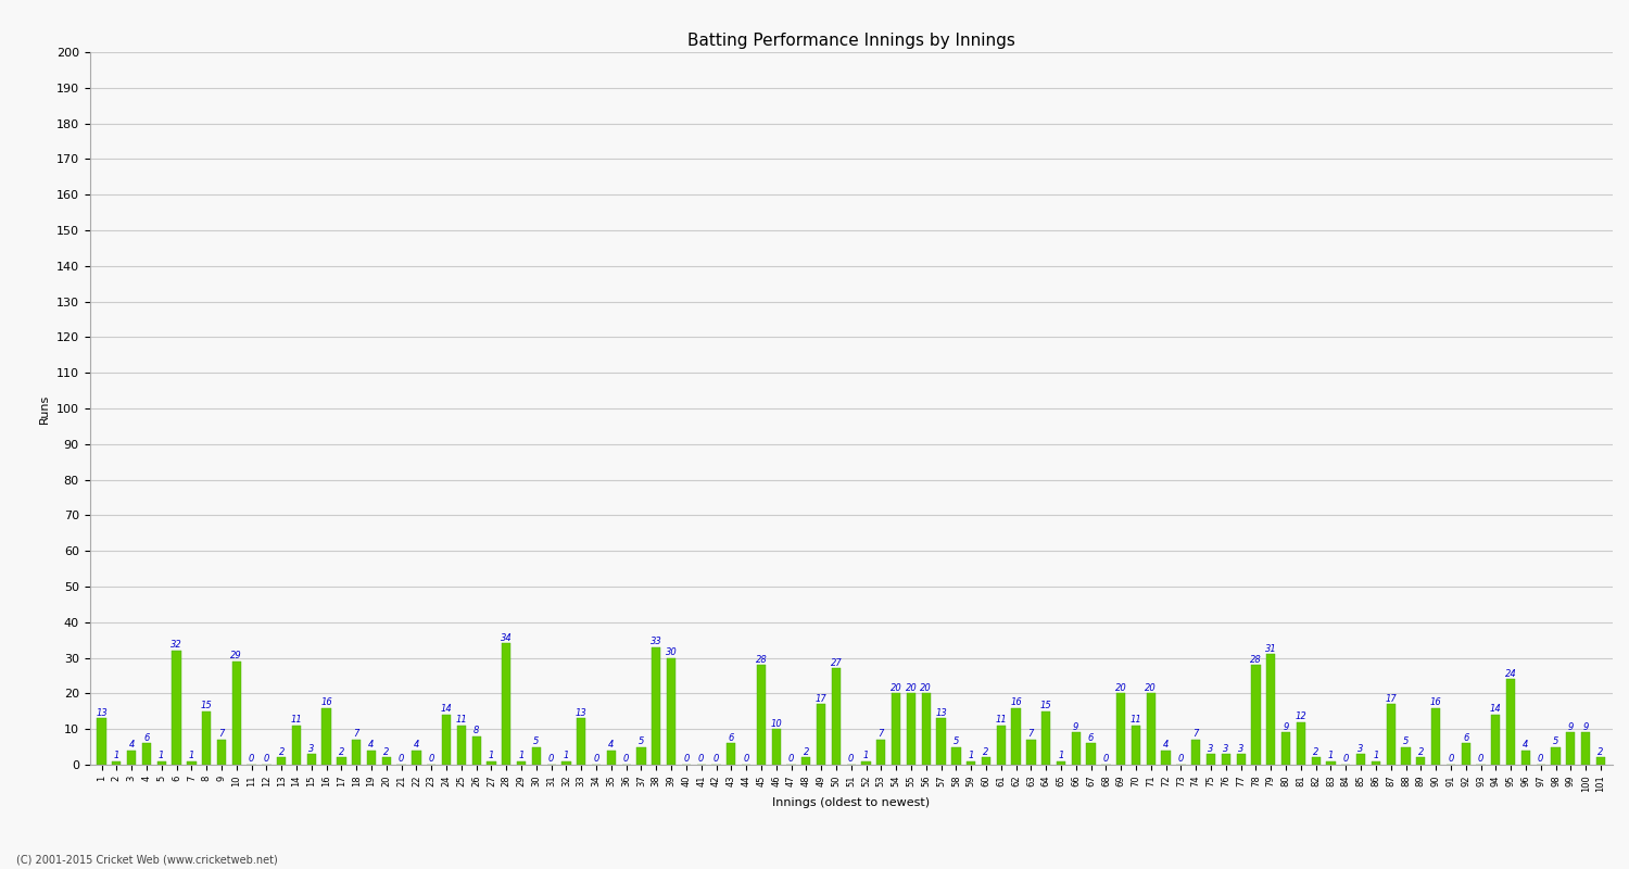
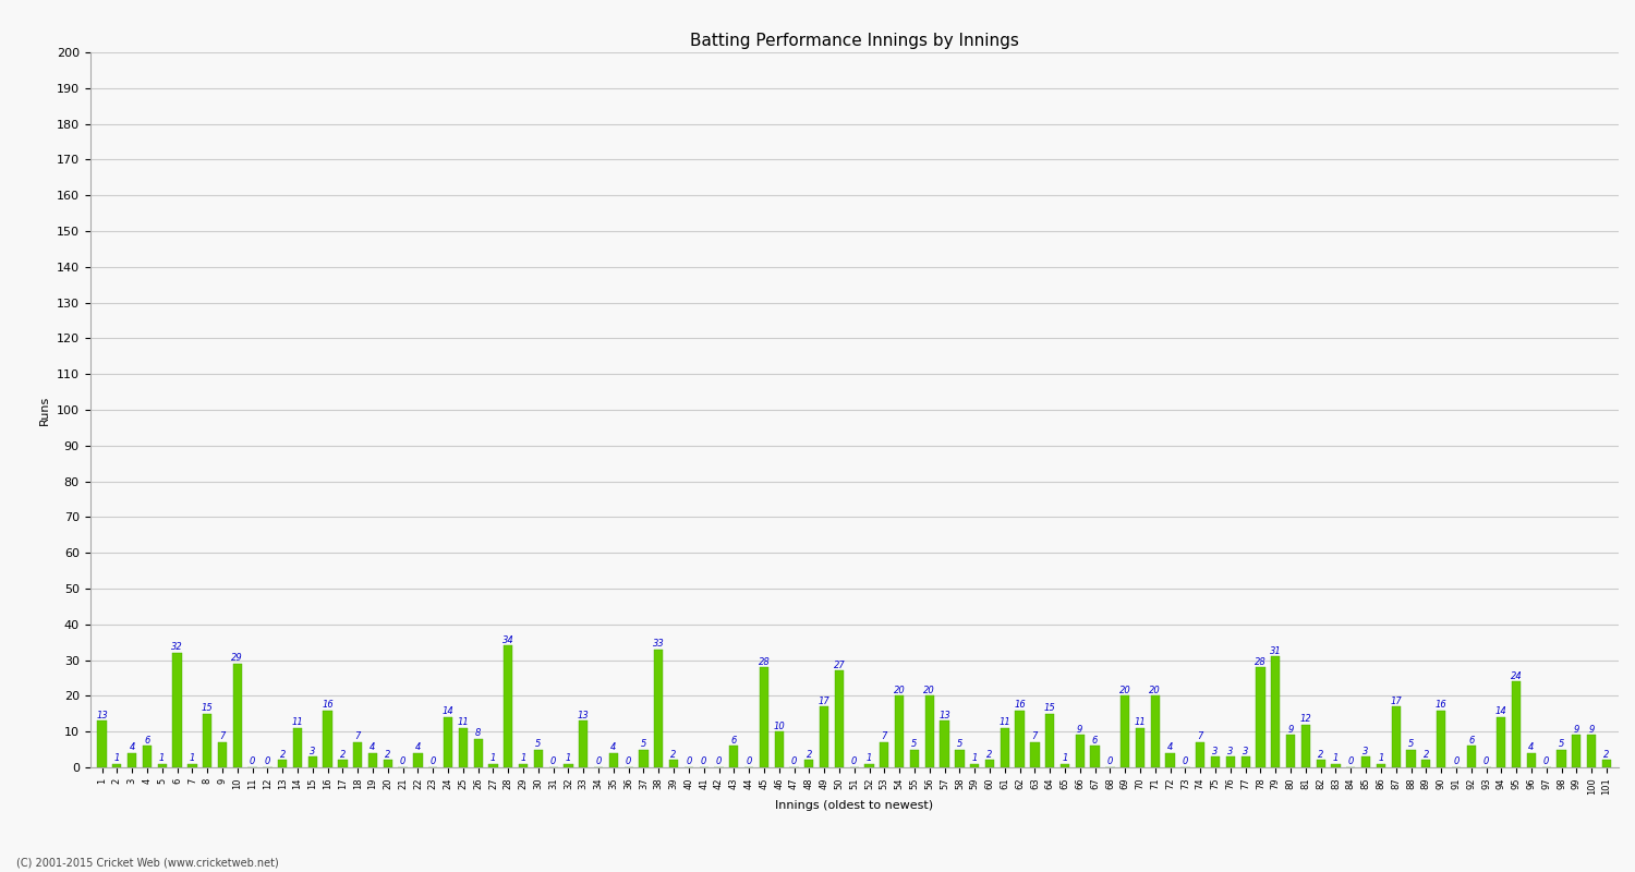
39: 30 -> 2
55: 20 -> 5
